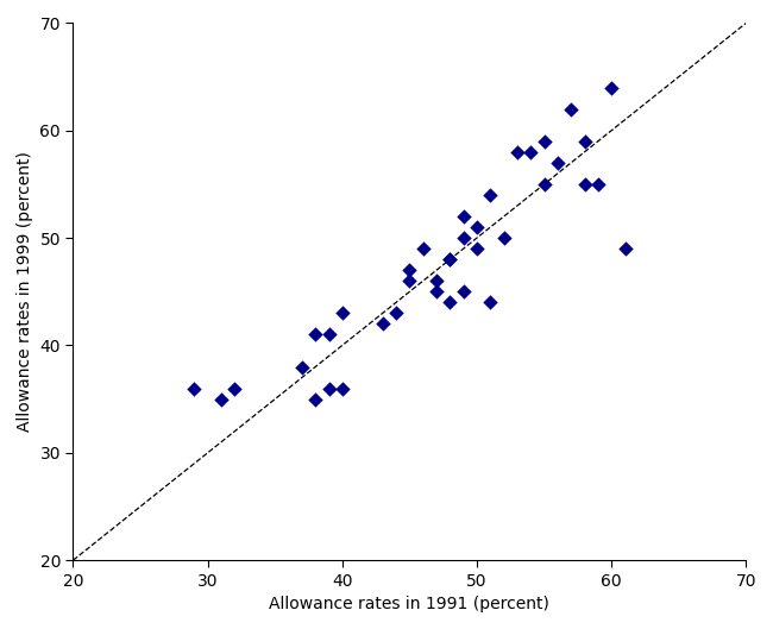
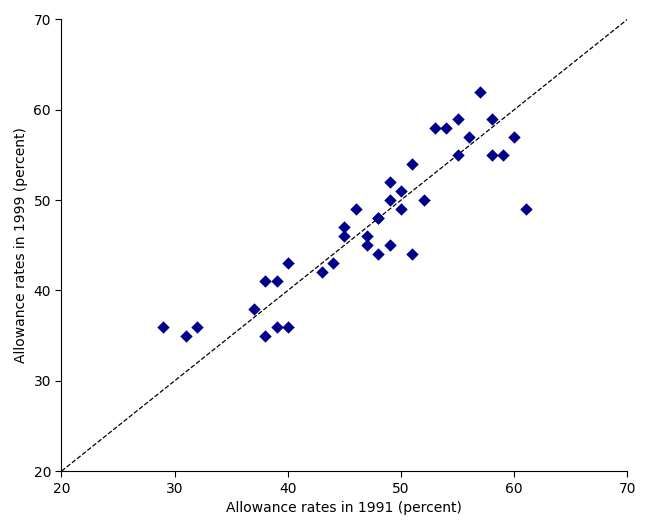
60: 64 -> 57
